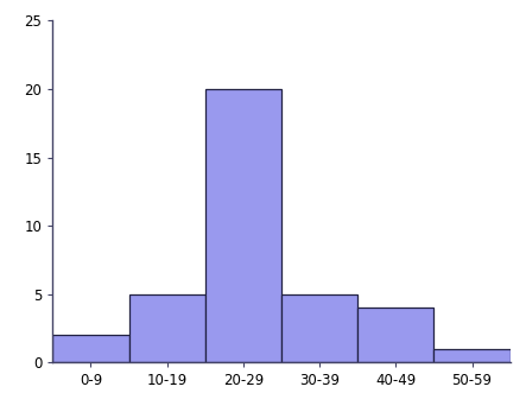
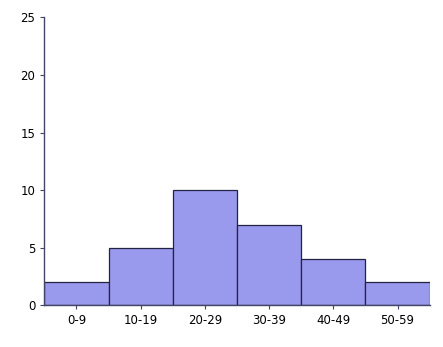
20-29: 20 -> 10
30-39: 5 -> 7
50-59: 1 -> 2
